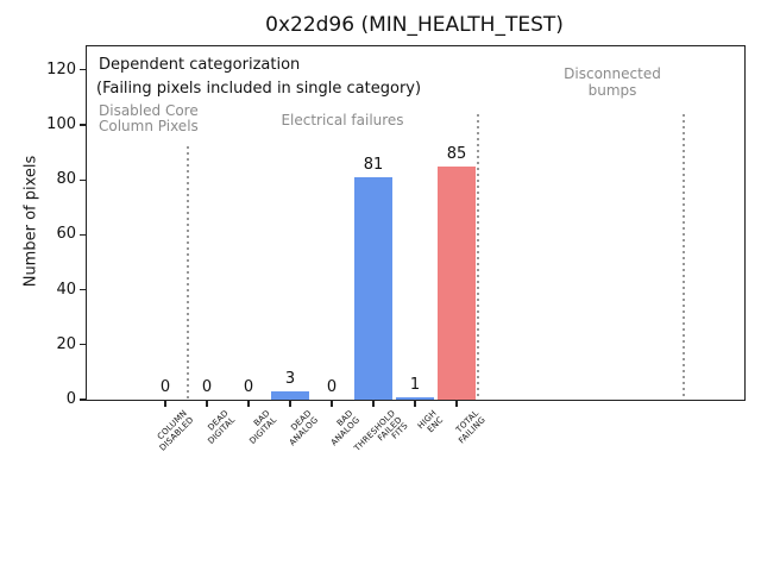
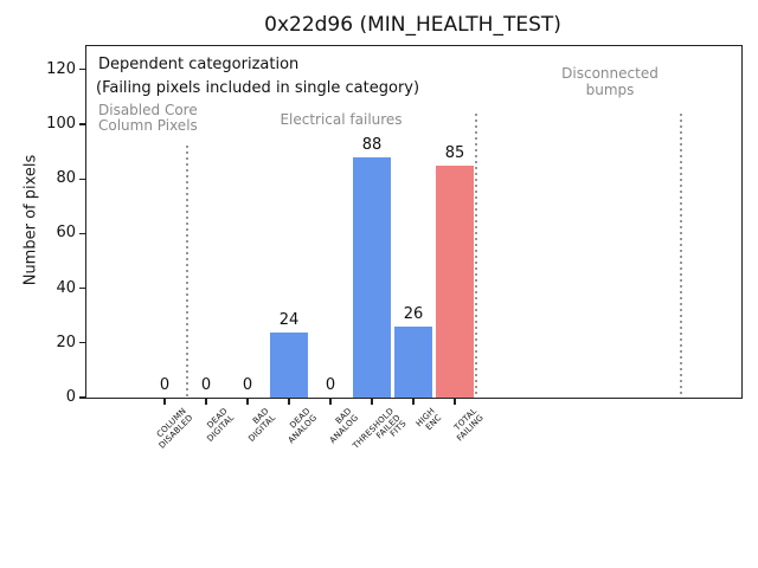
DEAD ANALOG: 3 -> 24
THRESHOLD FAILED FITS: 81 -> 88
HIGH ENC: 1 -> 26
